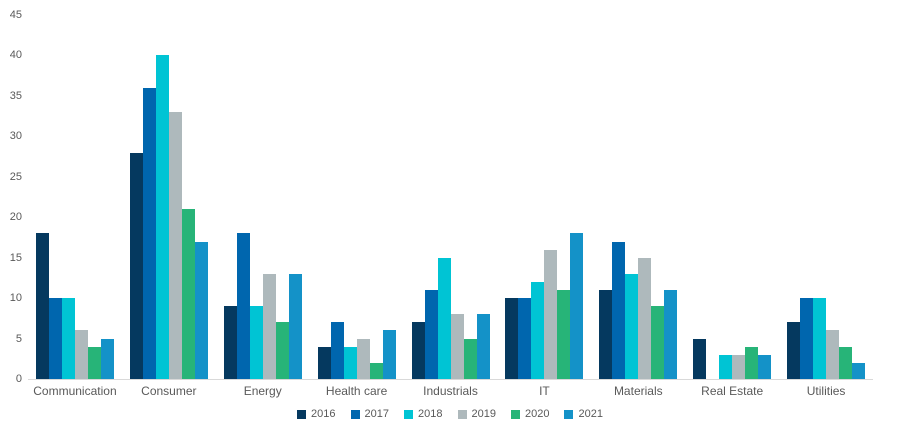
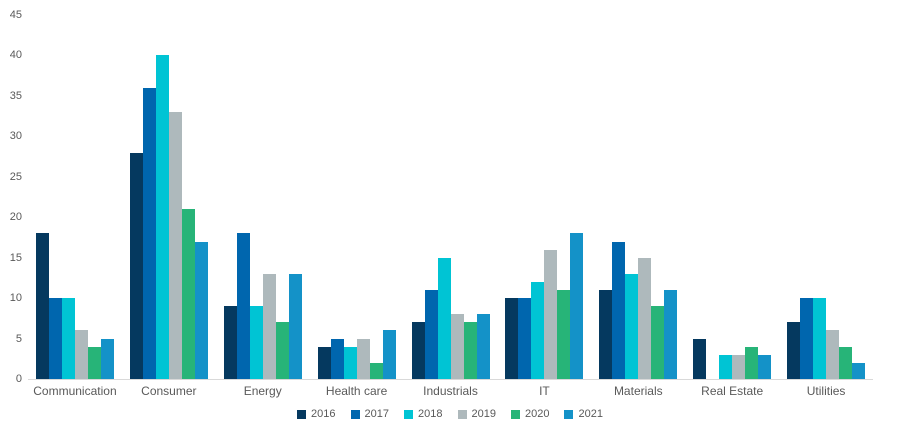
2017/Health care: 7 -> 5
2020/Industrials: 5 -> 7
